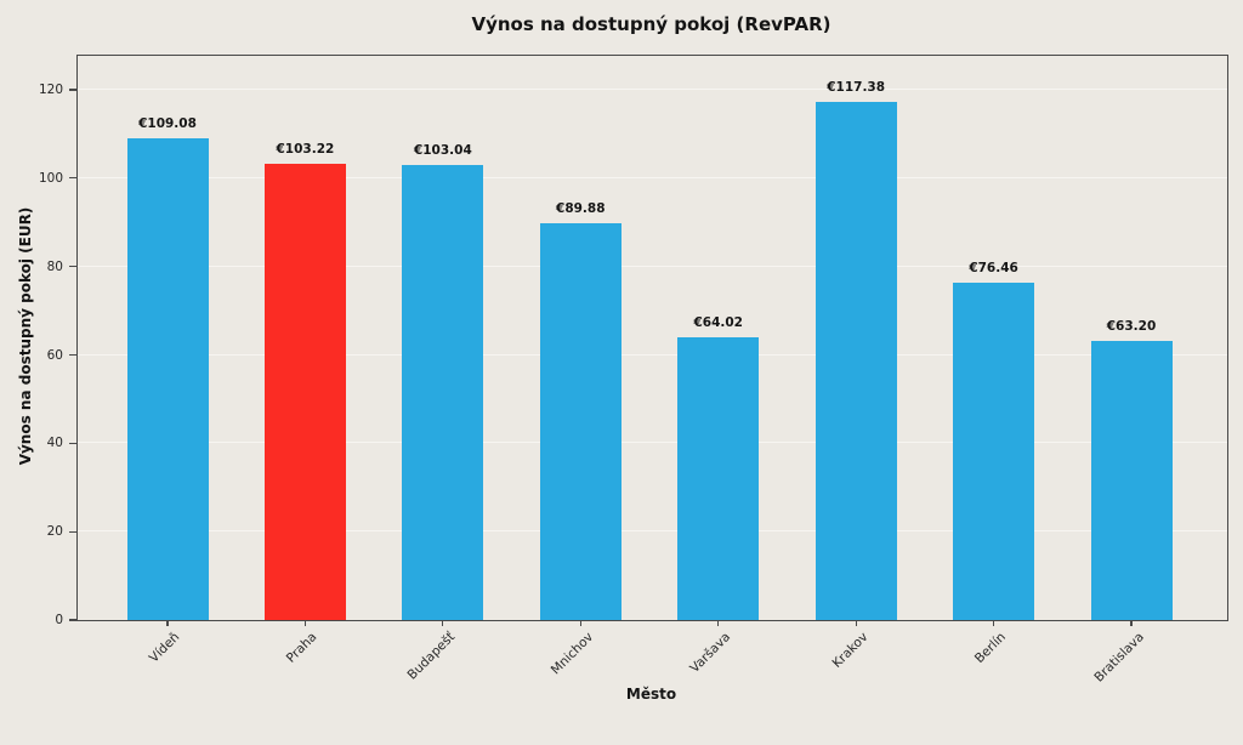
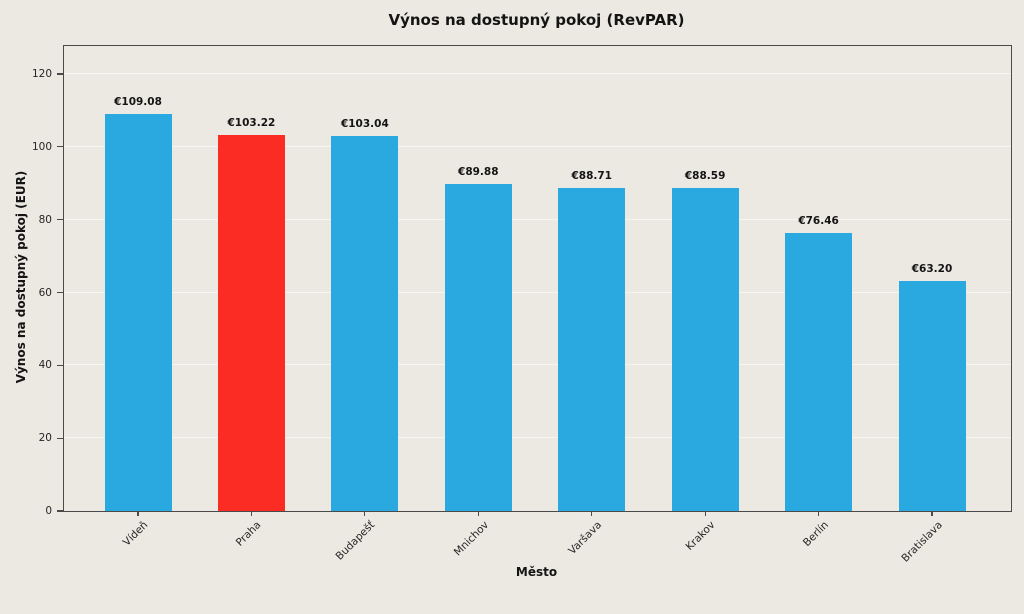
Varšava: €64.02 -> €88.71
Krakov: €117.38 -> €88.59
